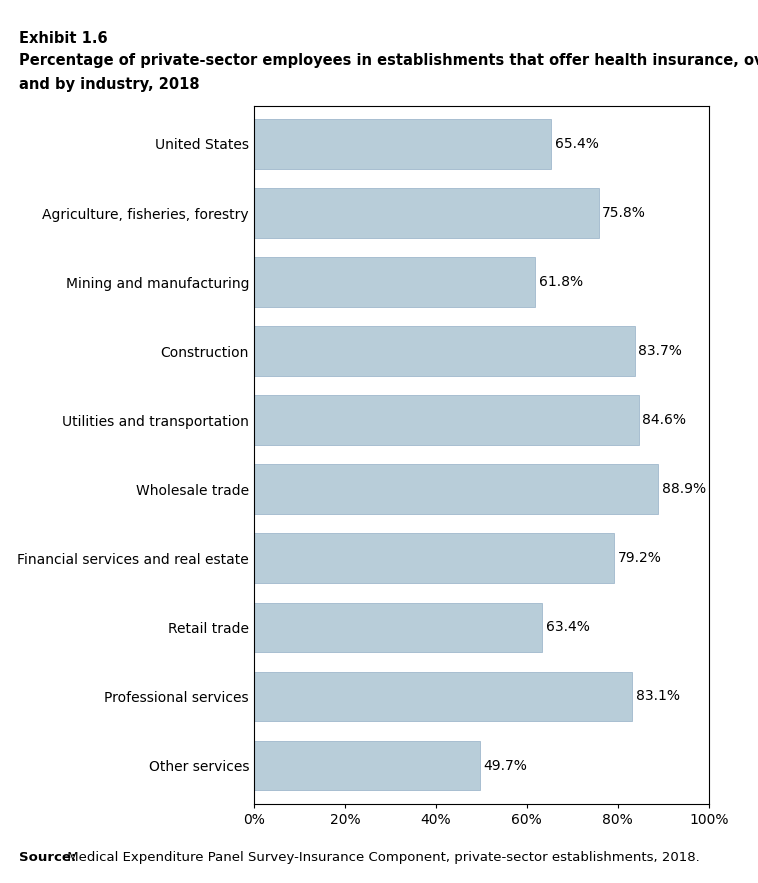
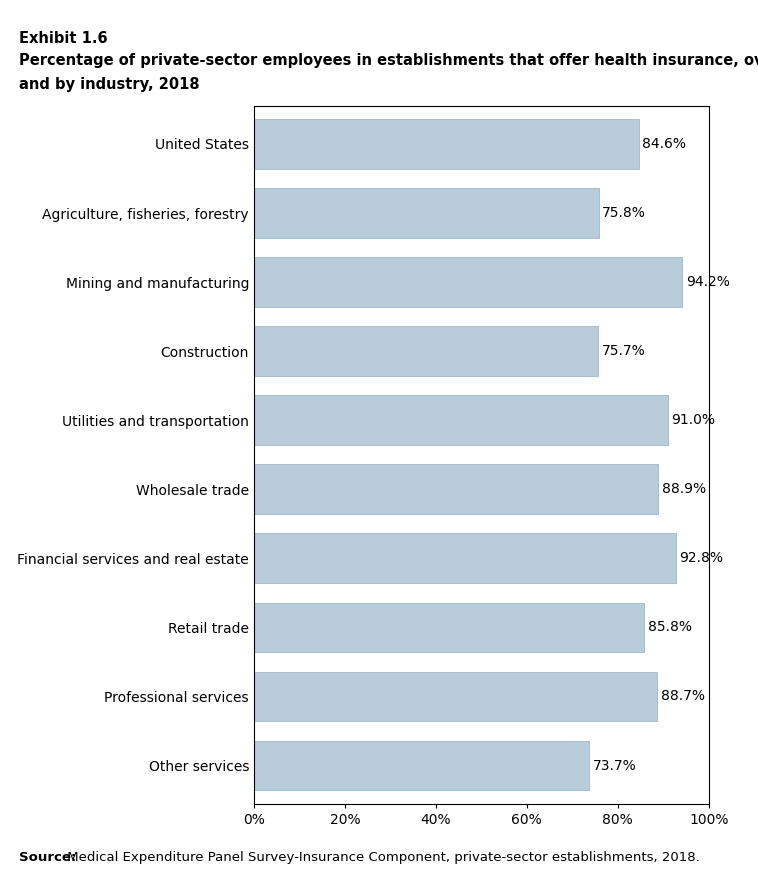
United States: 65.4% -> 84.6%
Mining and manufacturing: 61.8% -> 94.2%
Construction: 83.7% -> 75.7%
Utilities and transportation: 84.6% -> 91.0%
Financial services and real estate: 79.2% -> 92.8%
Retail trade: 63.4% -> 85.8%
Professional services: 83.1% -> 88.7%
Other services: 49.7% -> 73.7%
